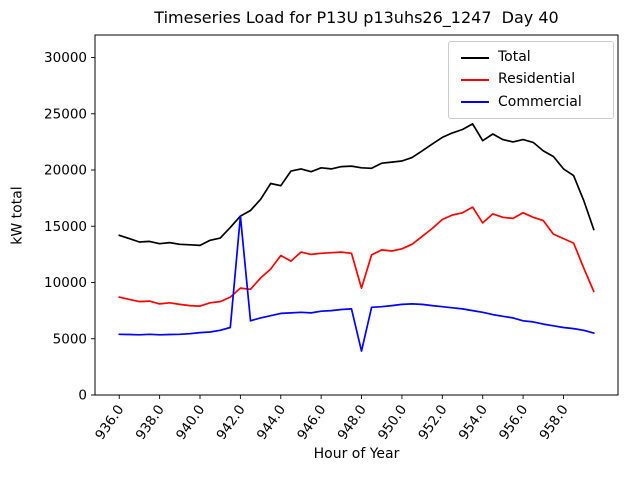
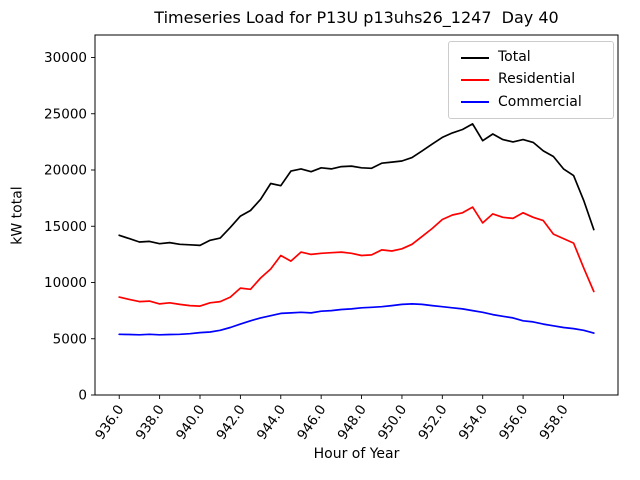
Commercial/942.0: 15900 -> 6300
Residential/948.0: 9500 -> 12400
Commercial/948.0: 3900 -> 7800
